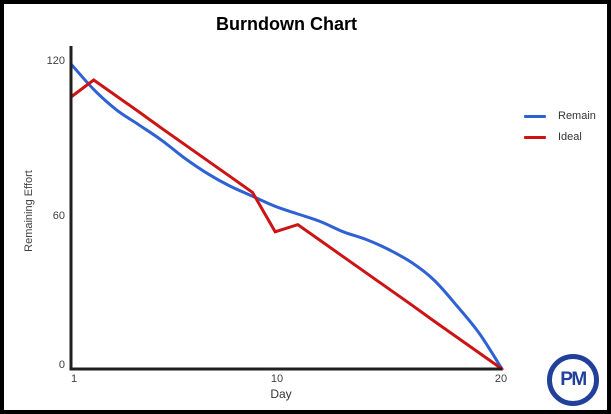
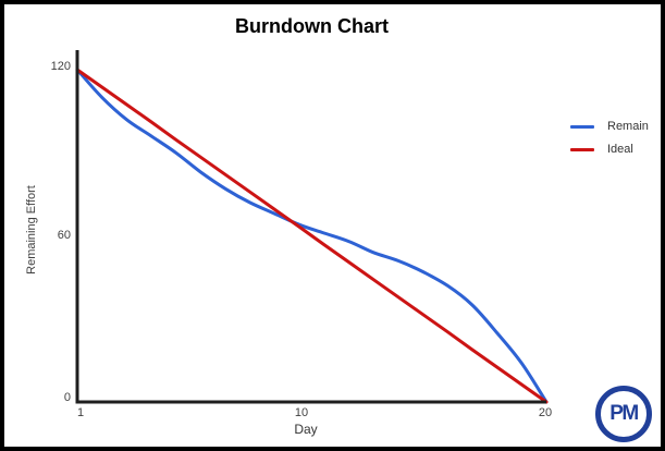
Ideal/1: 107 -> 120
Ideal/10: 54 -> 63
